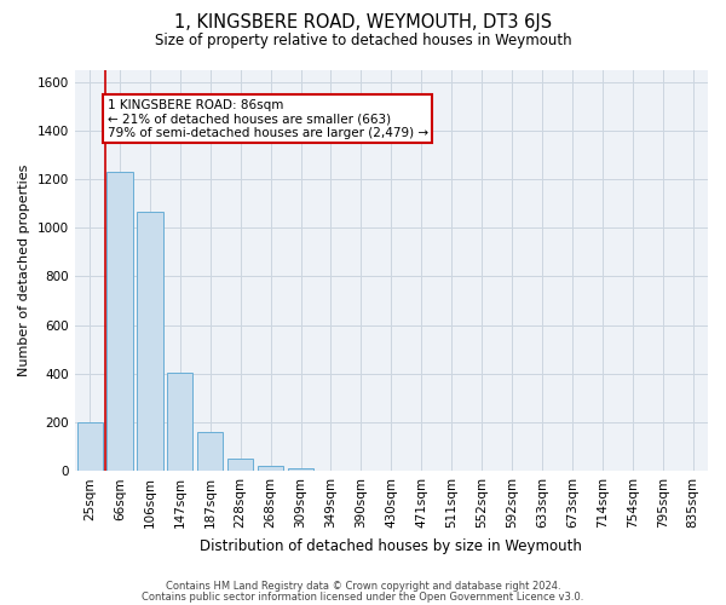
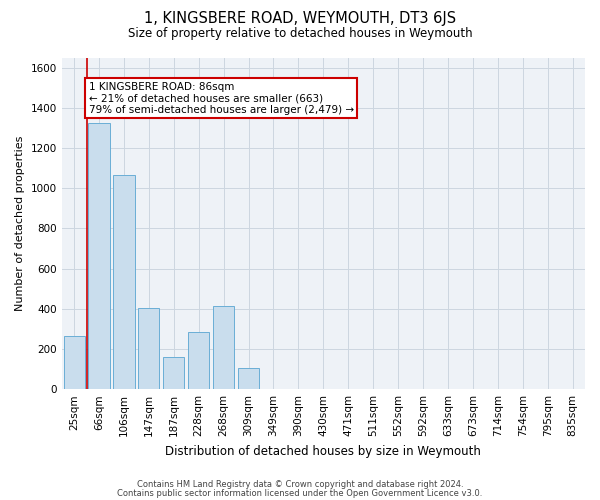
25sqm: 200 -> 265
66sqm: 1230 -> 1325
228sqm: 50 -> 285
268sqm: 20 -> 415
309sqm: 10 -> 105
